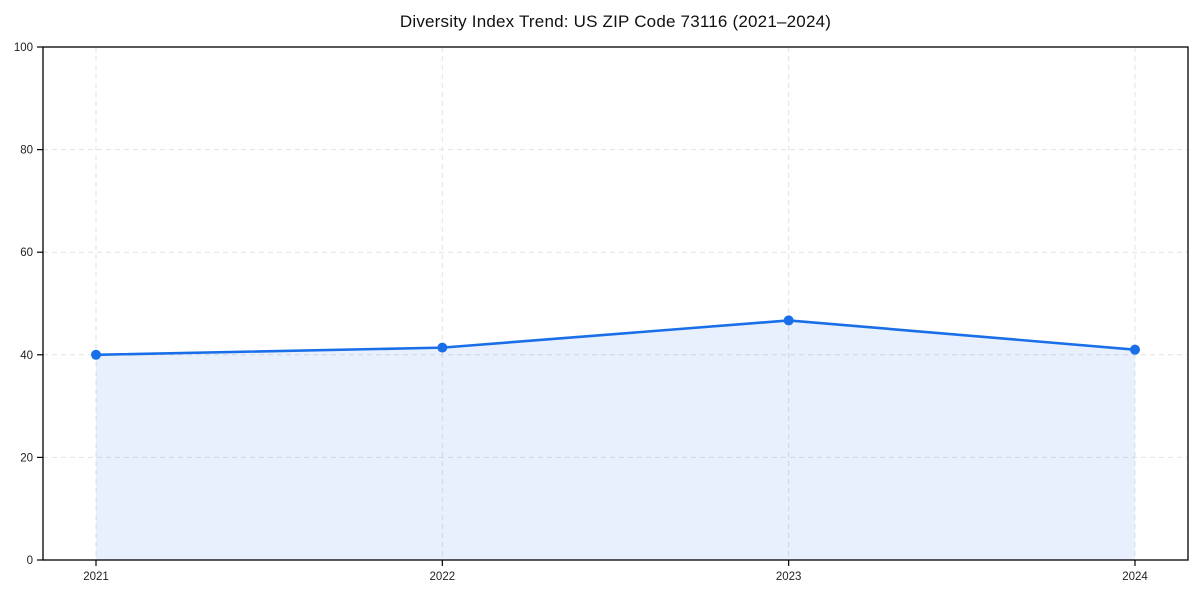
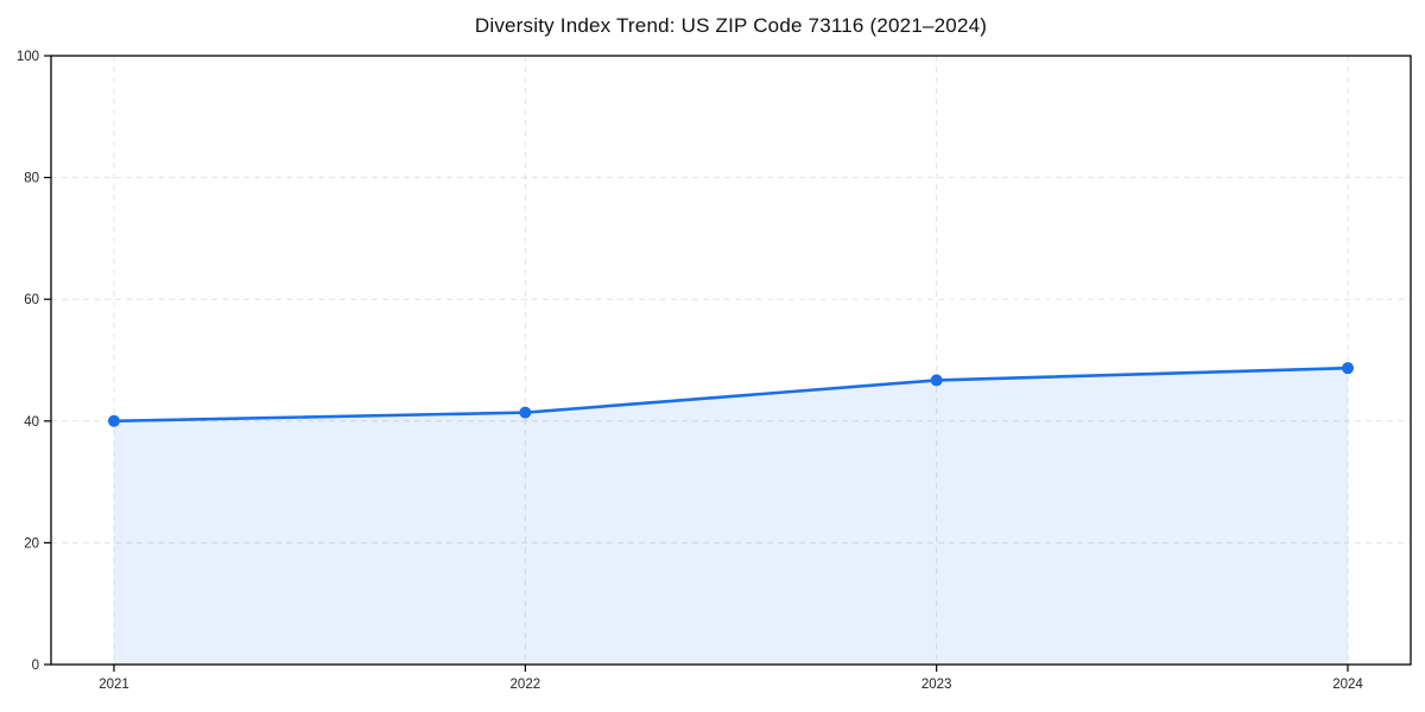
2024: 41 -> 49
